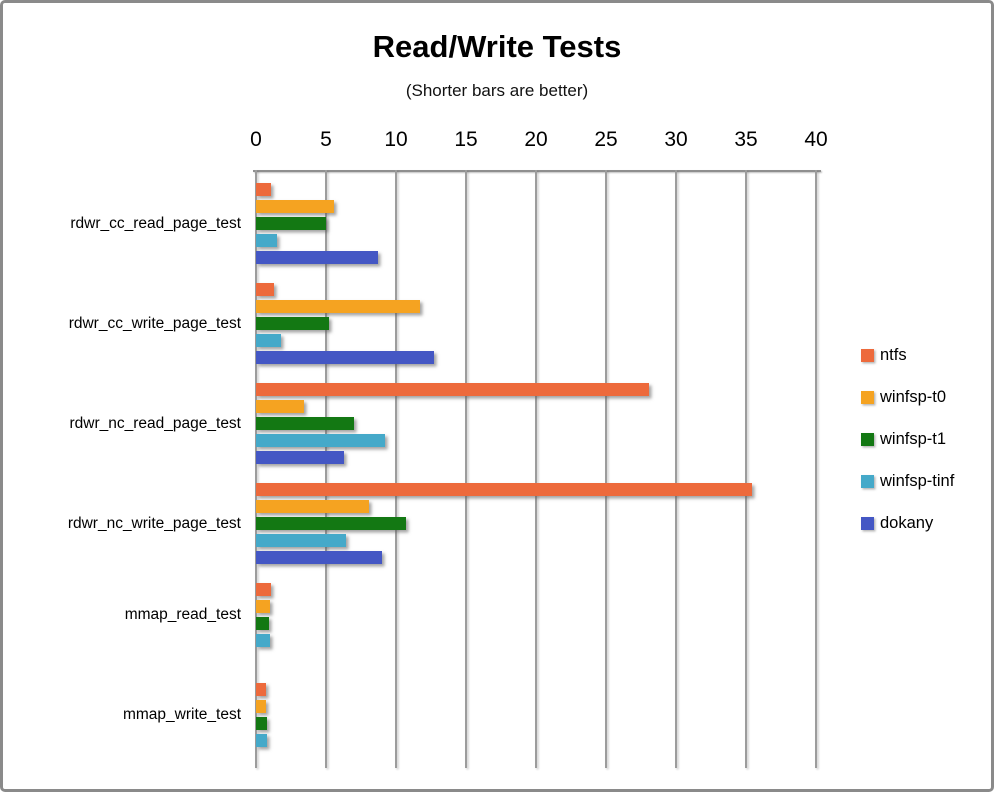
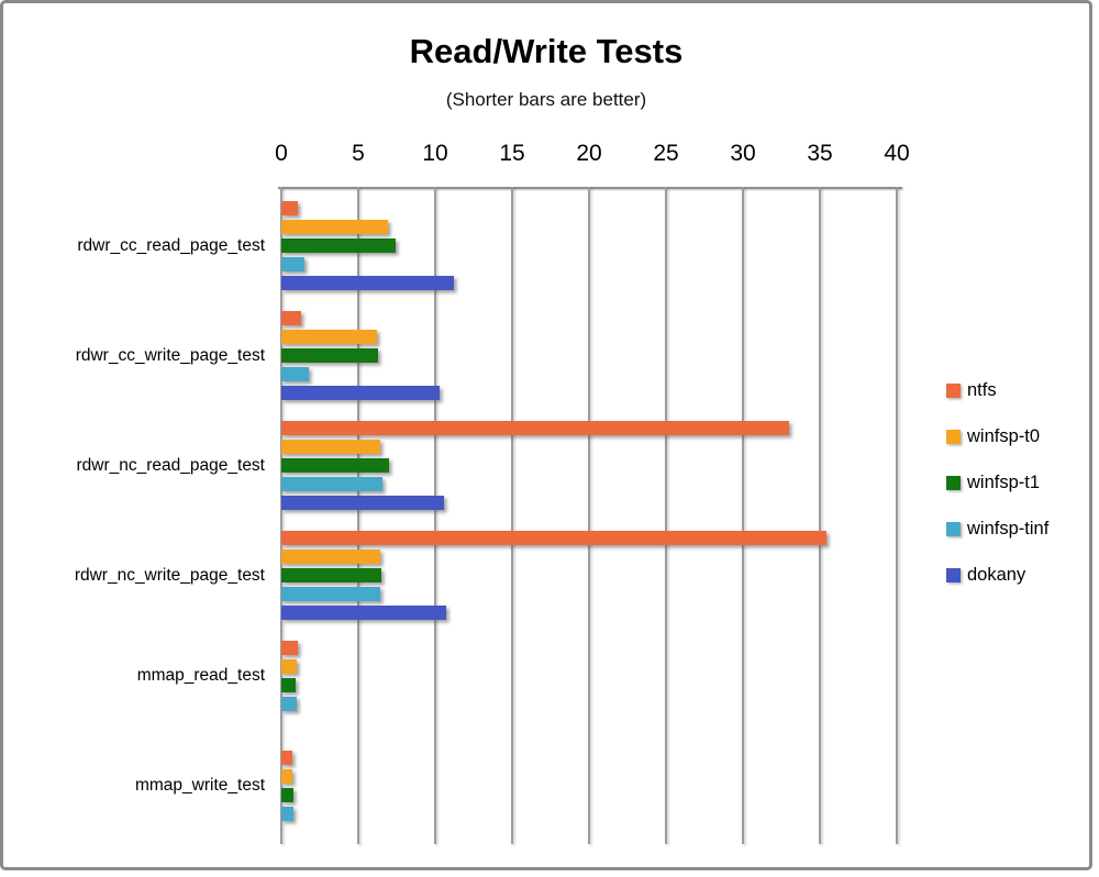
winfsp-t0/rdwr_cc_read_page_test: 5.6 -> 6.9
winfsp-t1/rdwr_cc_read_page_test: 5.0 -> 7.4
dokany/rdwr_cc_read_page_test: 8.7 -> 11.2
winfsp-t0/rdwr_cc_write_page_test: 11.7 -> 6.2
winfsp-t1/rdwr_cc_write_page_test: 5.2 -> 6.3
dokany/rdwr_cc_write_page_test: 12.7 -> 10.3
ntfs/rdwr_nc_read_page_test: 28.1 -> 33.0
winfsp-t0/rdwr_nc_read_page_test: 3.4 -> 6.4
winfsp-tinf/rdwr_nc_read_page_test: 9.2 -> 6.6
dokany/rdwr_nc_read_page_test: 6.3 -> 10.6
winfsp-t0/rdwr_nc_write_page_test: 8.1 -> 6.4
winfsp-t1/rdwr_nc_write_page_test: 10.7 -> 6.5
dokany/rdwr_nc_write_page_test: 9.0 -> 10.7
